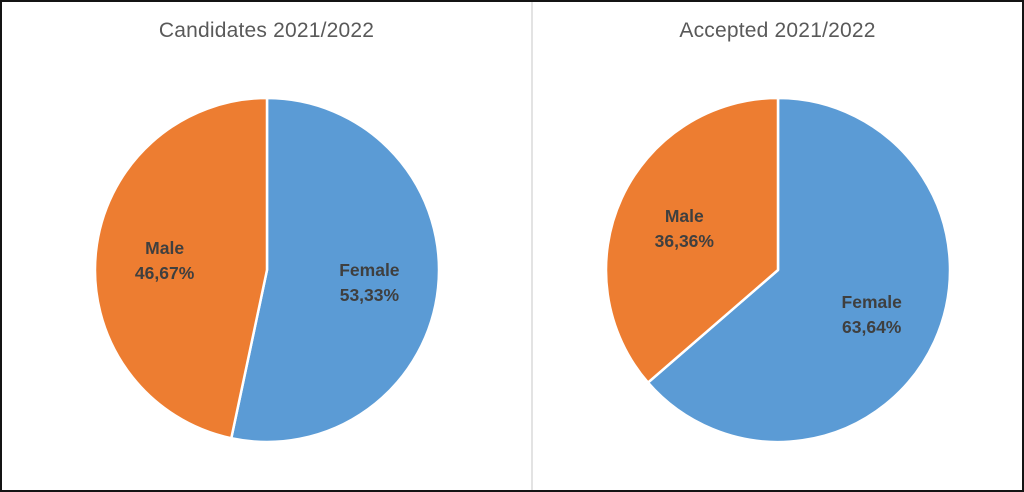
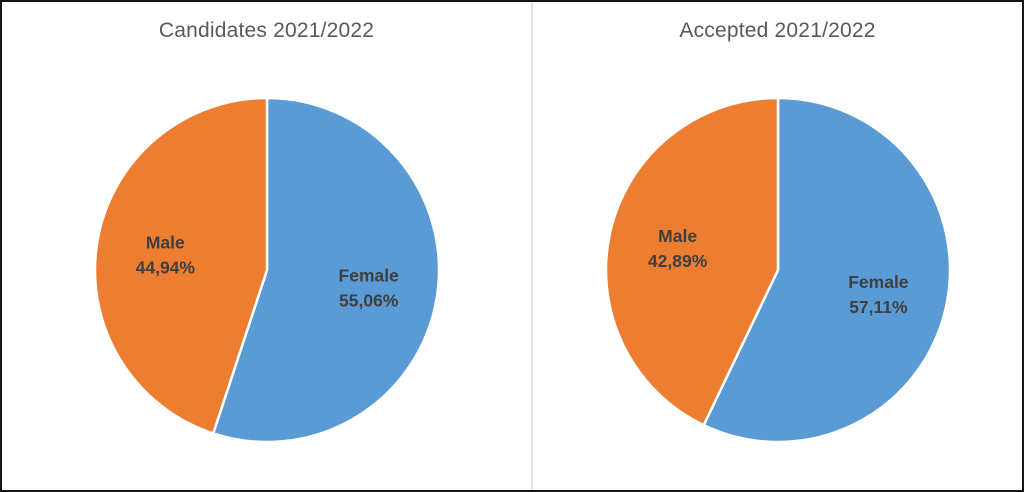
Candidates 2021/2022/Female: 53,33% -> 55,06%
Candidates 2021/2022/Male: 46,67% -> 44,94%
Accepted 2021/2022/Female: 63,64% -> 57,11%
Accepted 2021/2022/Male: 36,36% -> 42,89%
